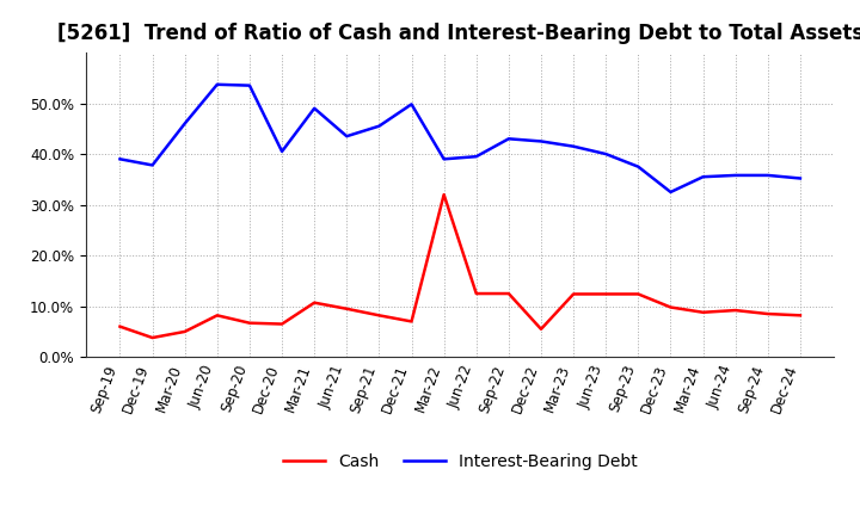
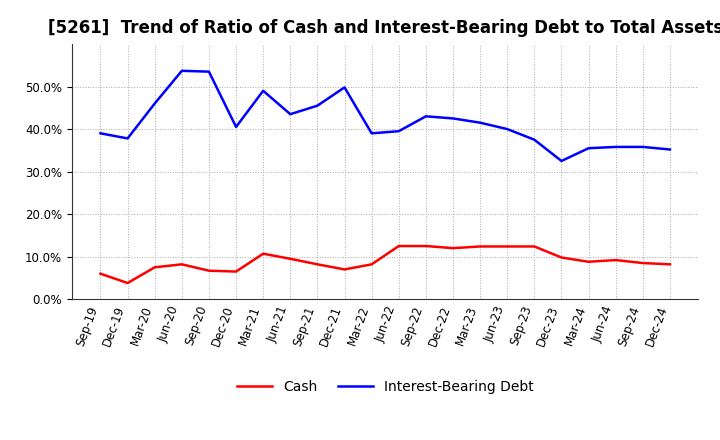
Cash/Mar-20: 5.0% -> 7.5%
Cash/Mar-22: 32.0% -> 8.2%
Cash/Dec-22: 5.5% -> 12.0%
